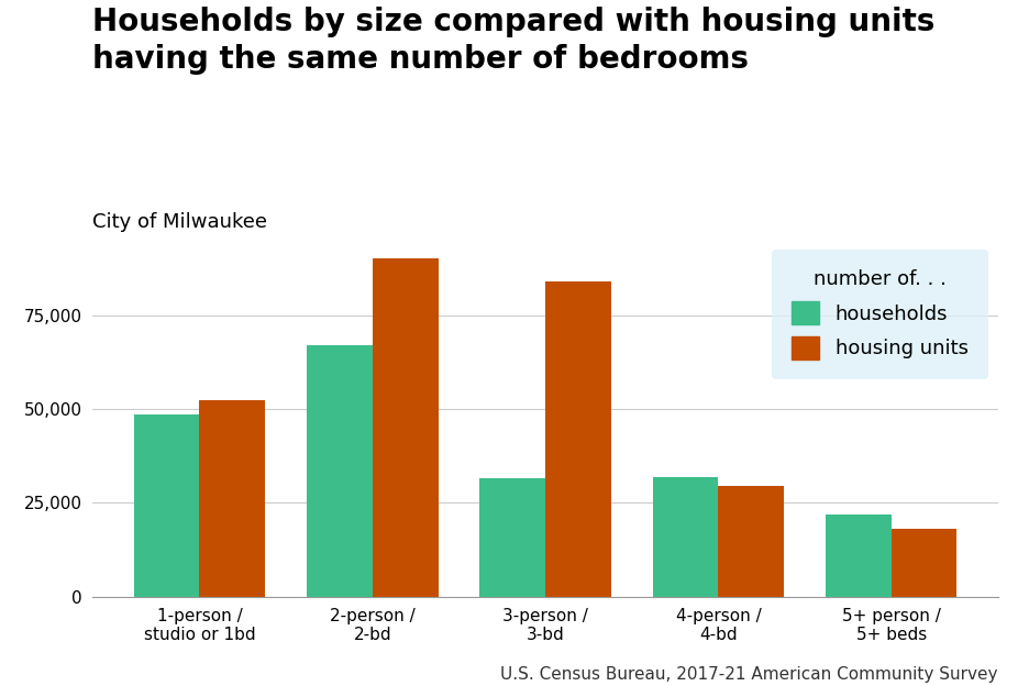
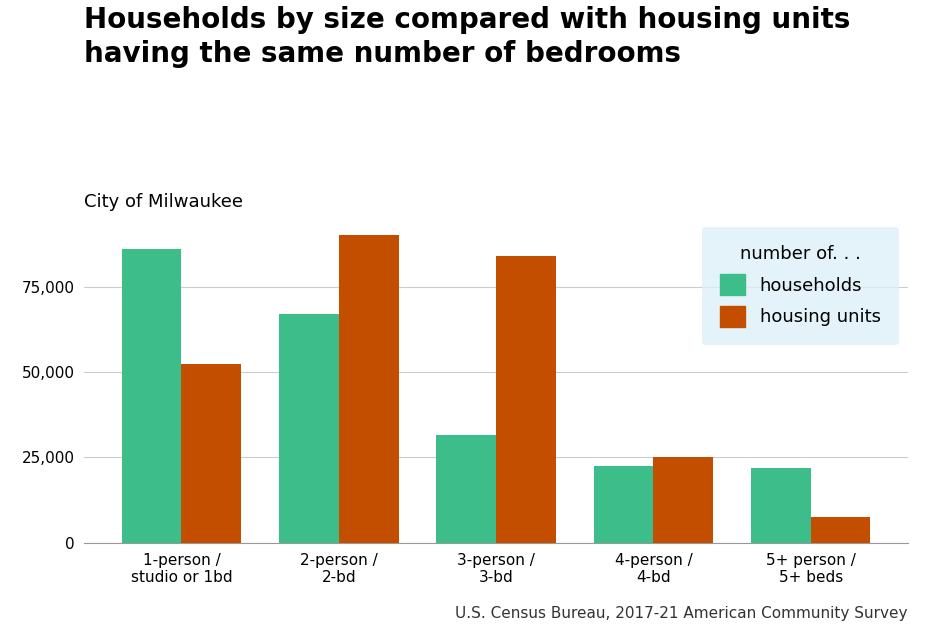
households/1-person / studio or 1bd: 48,500 -> 86,000
households/4-person / 4-bd: 32,000 -> 22,500
housing units/4-person / 4-bd: 29,500 -> 25,000
housing units/5+ person / 5+ beds: 18,000 -> 7,500
